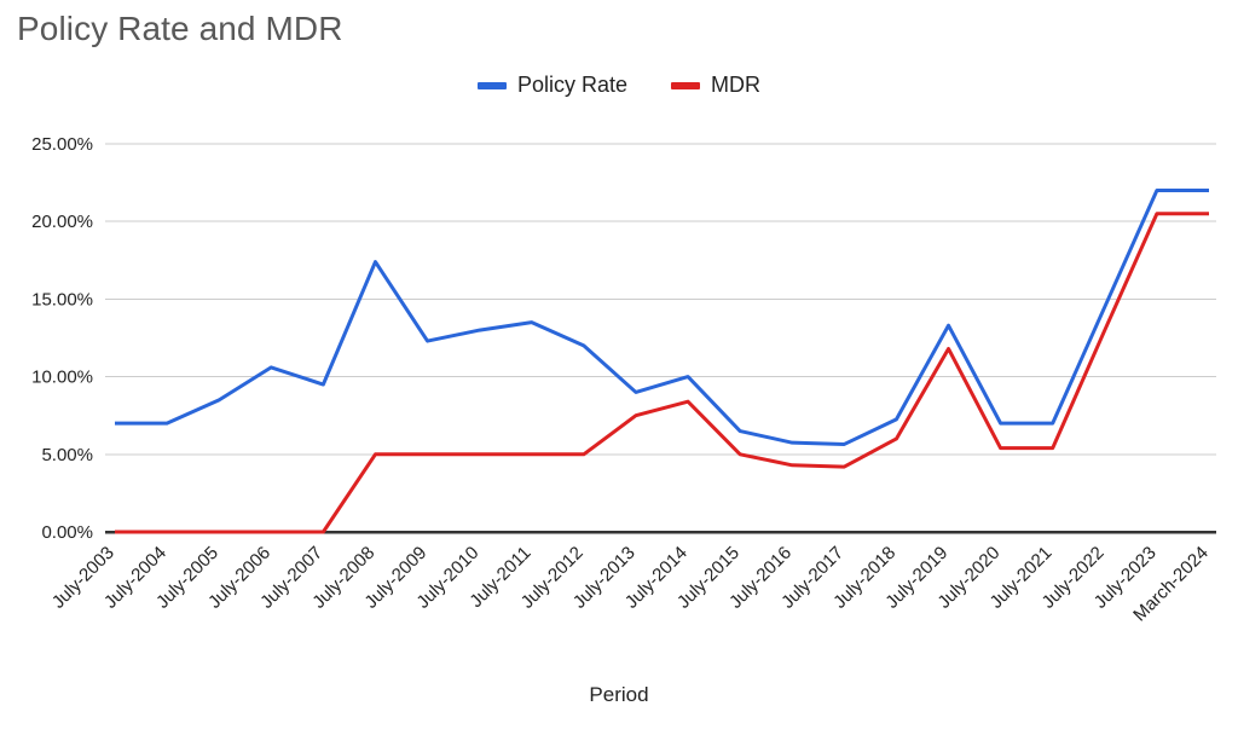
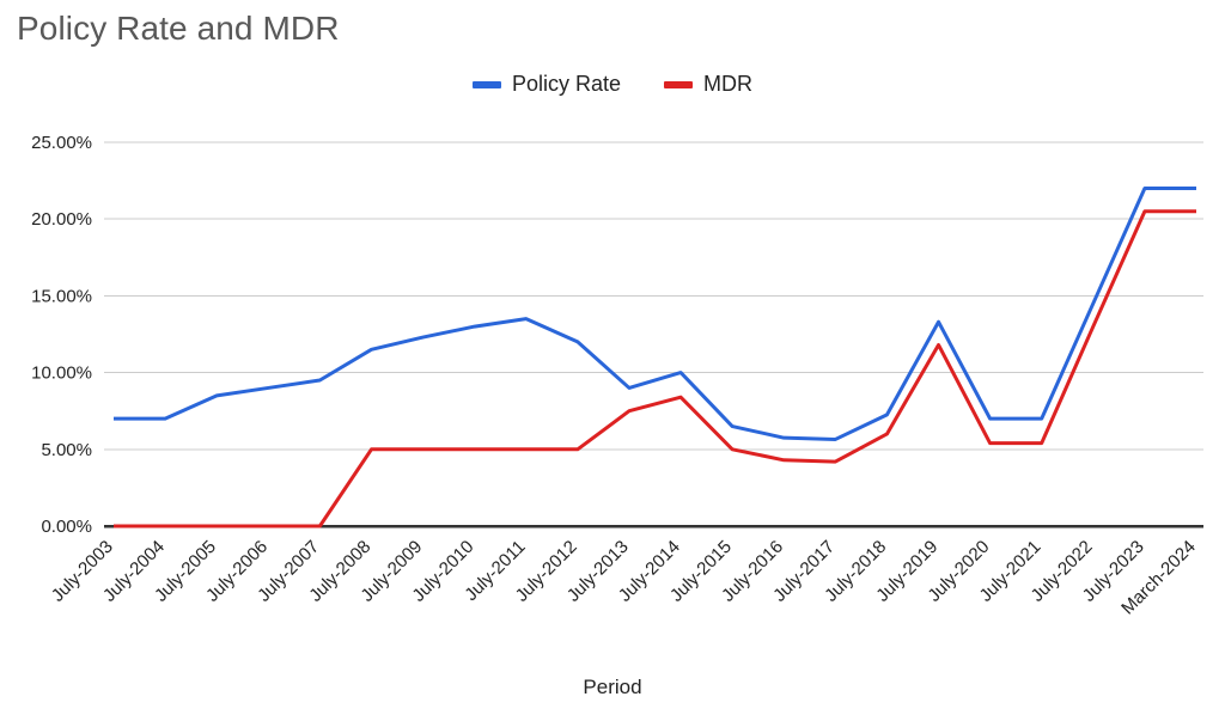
Policy Rate/July-2006: 10.6% -> 9.0%
Policy Rate/July-2008: 17.4% -> 11.5%
